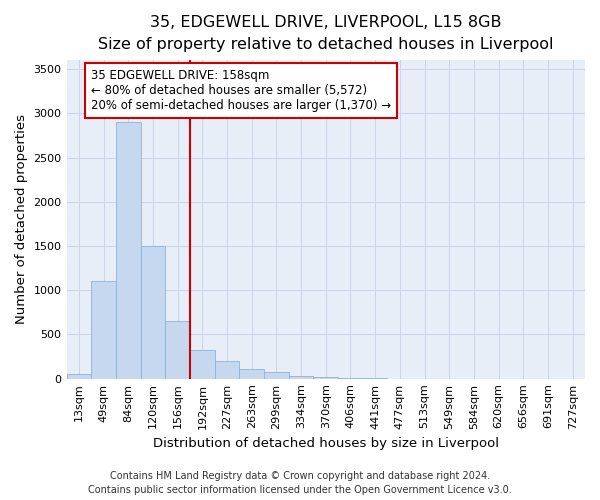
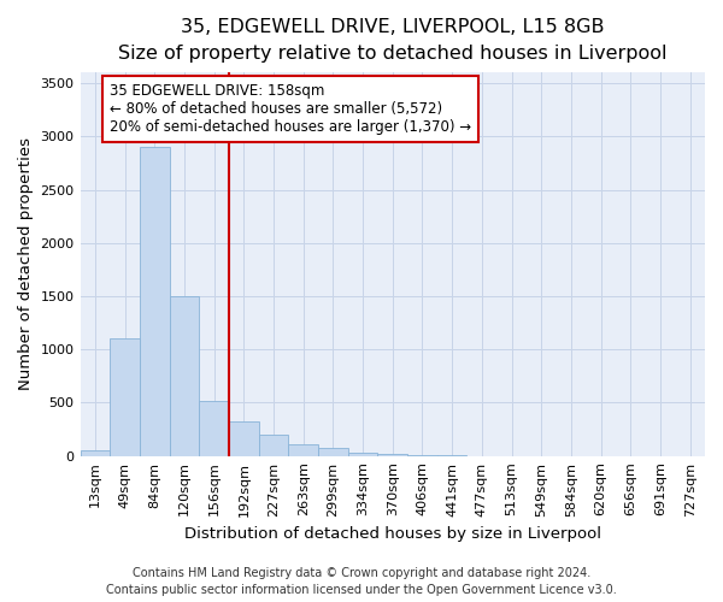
156sqm: 650 -> 520
